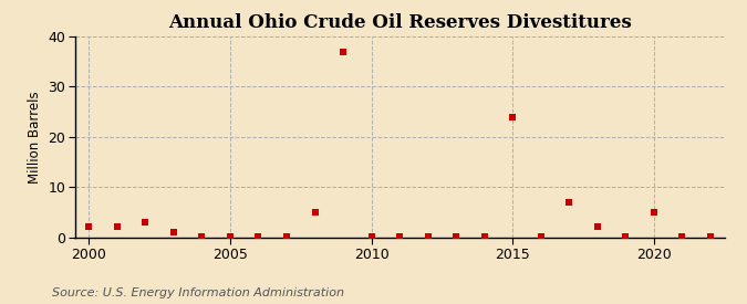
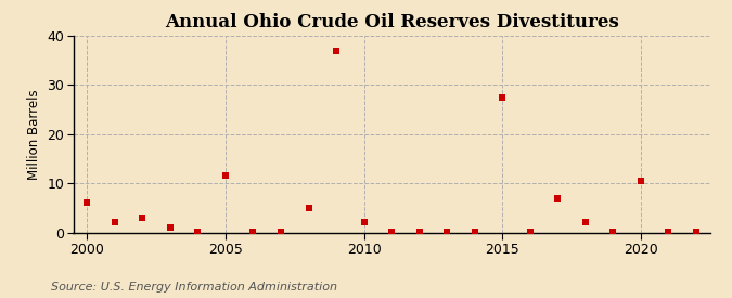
2000: 2.0 -> 6.0
2005: 0.1 -> 11.5
2010: 0.1 -> 2.0
2015: 24.0 -> 27.5
2020: 5.0 -> 10.5
